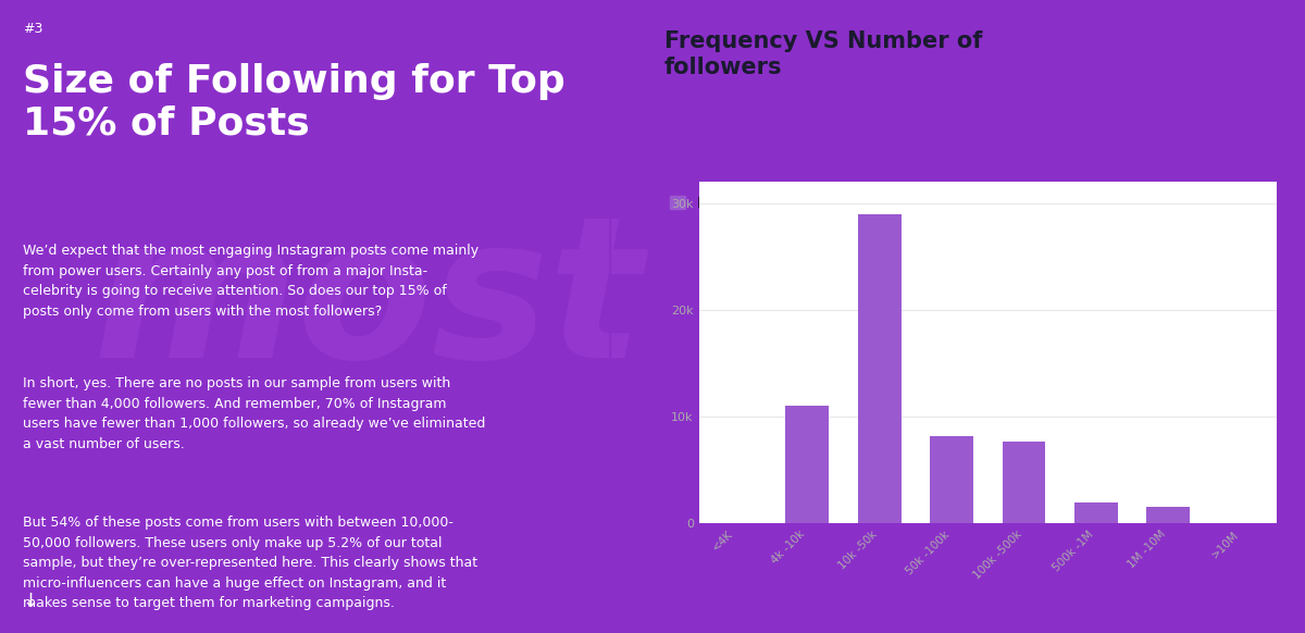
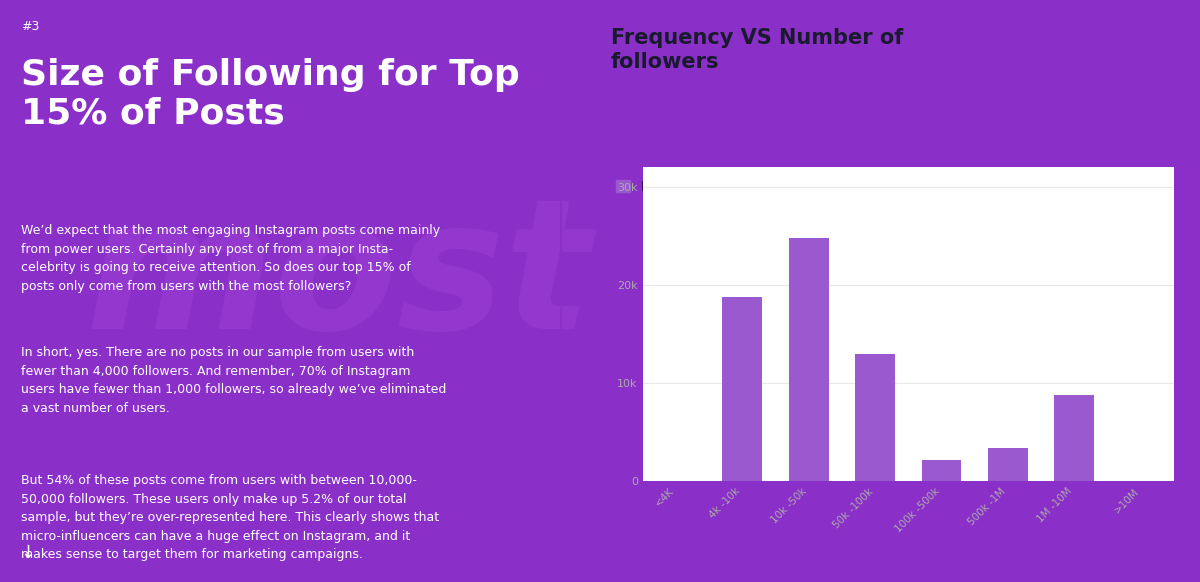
4k -10k: 11.0k -> 18.8k
10k -50k: 29.0k -> 24.8k
50k -100k: 8.2k -> 13.0k
100k -500k: 7.7k -> 2.2k
500k -1M: 2.0k -> 3.4k
1M -10M: 1.6k -> 8.8k
